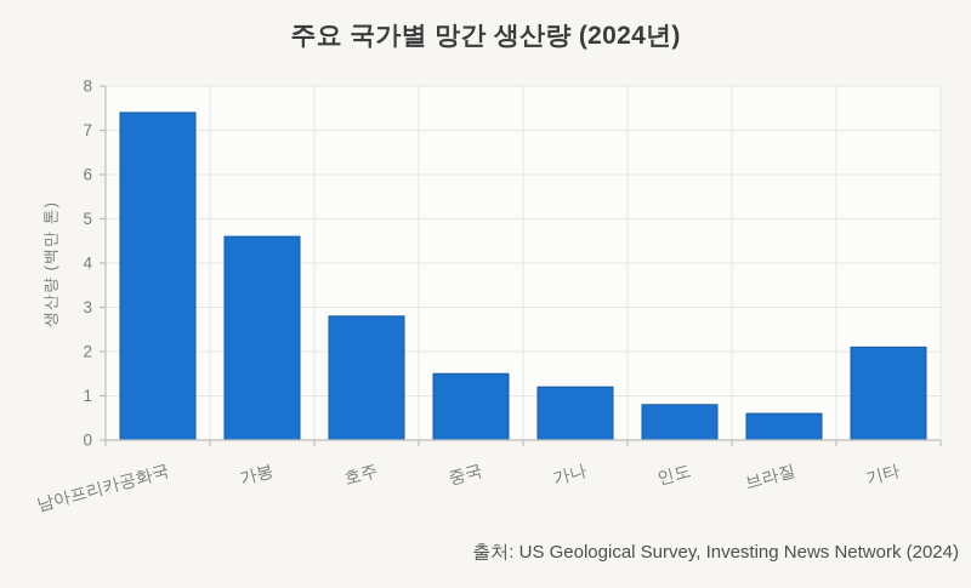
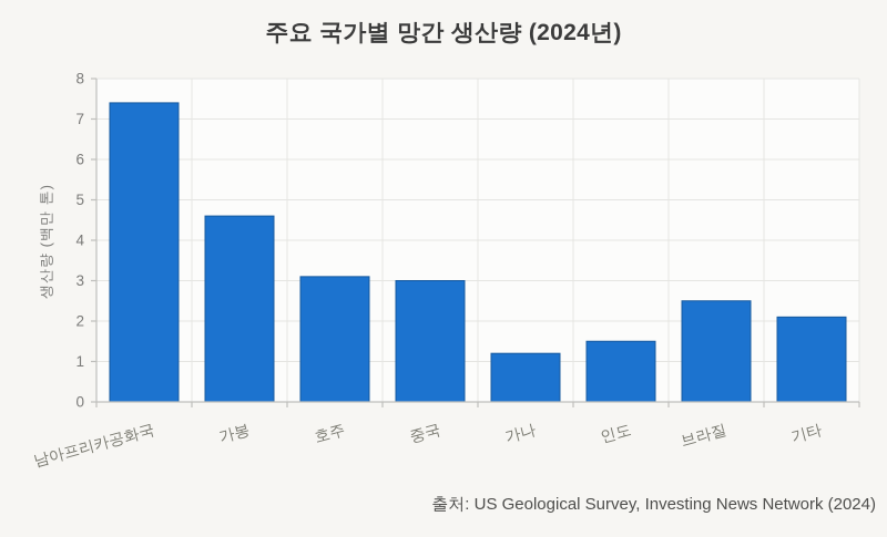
호주: 2.8 -> 3.1
중국: 1.5 -> 3.0
인도: 0.8 -> 1.5
브라질: 0.6 -> 2.5
